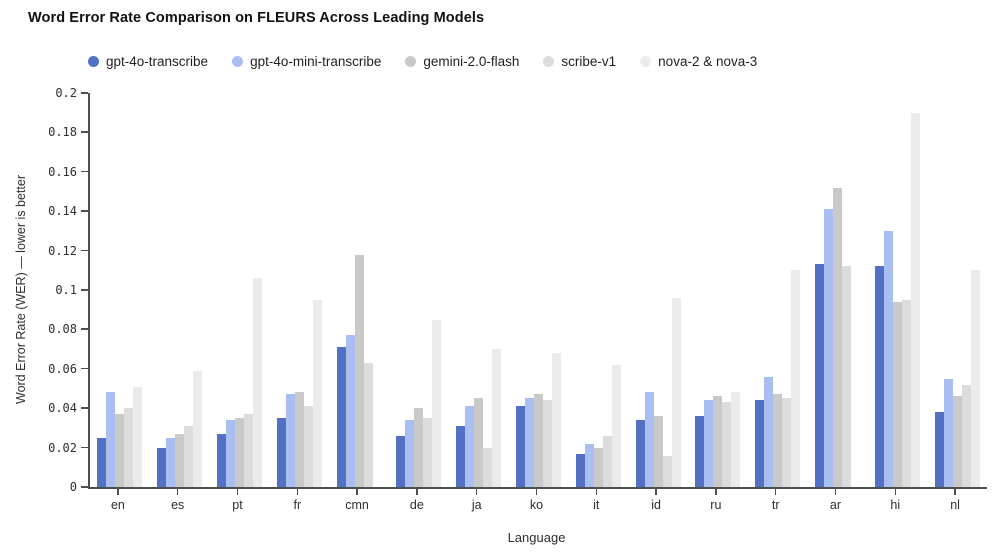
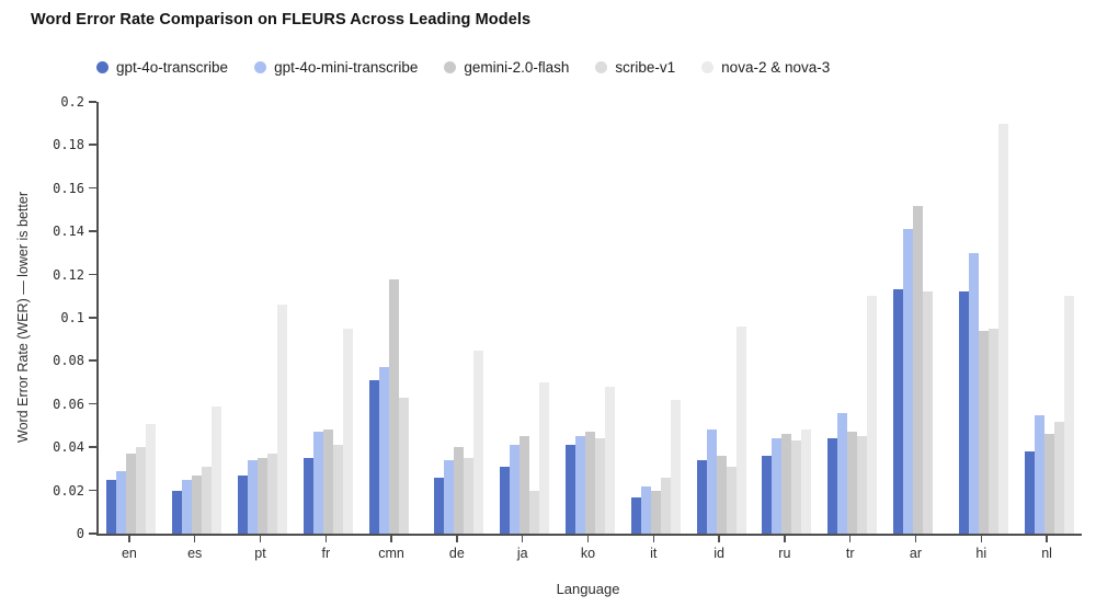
gpt-4o-mini-transcribe/en: 0.048 -> 0.029
scribe-v1/id: 0.016 -> 0.031
